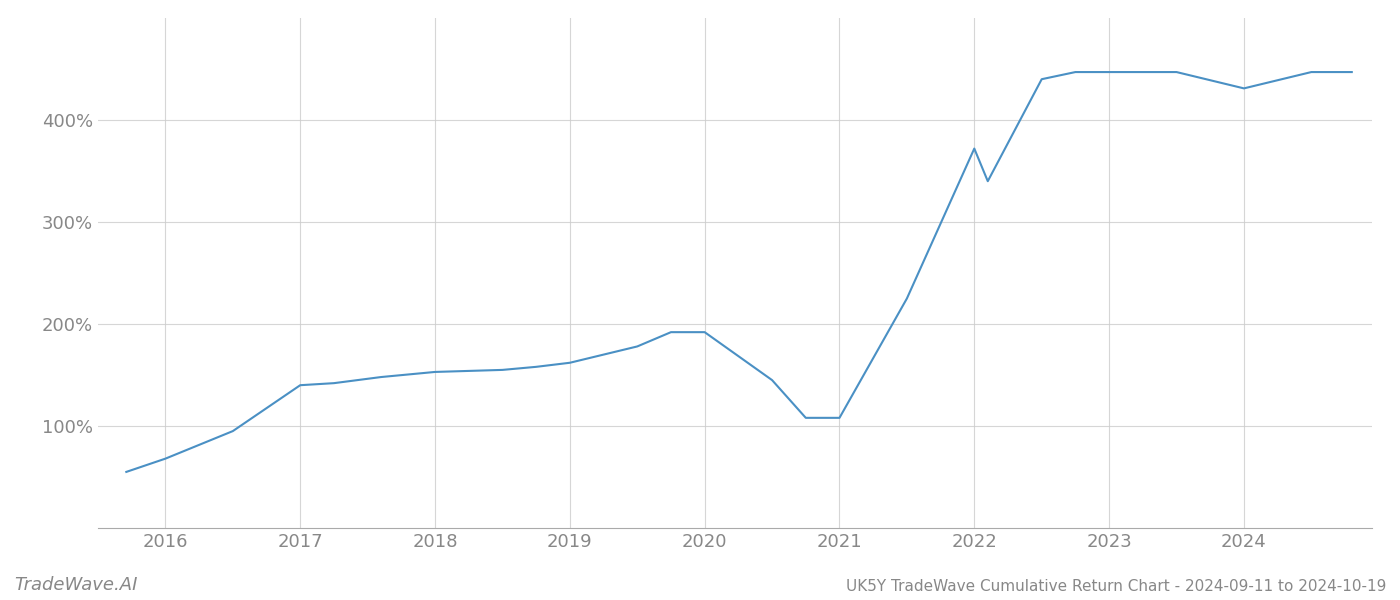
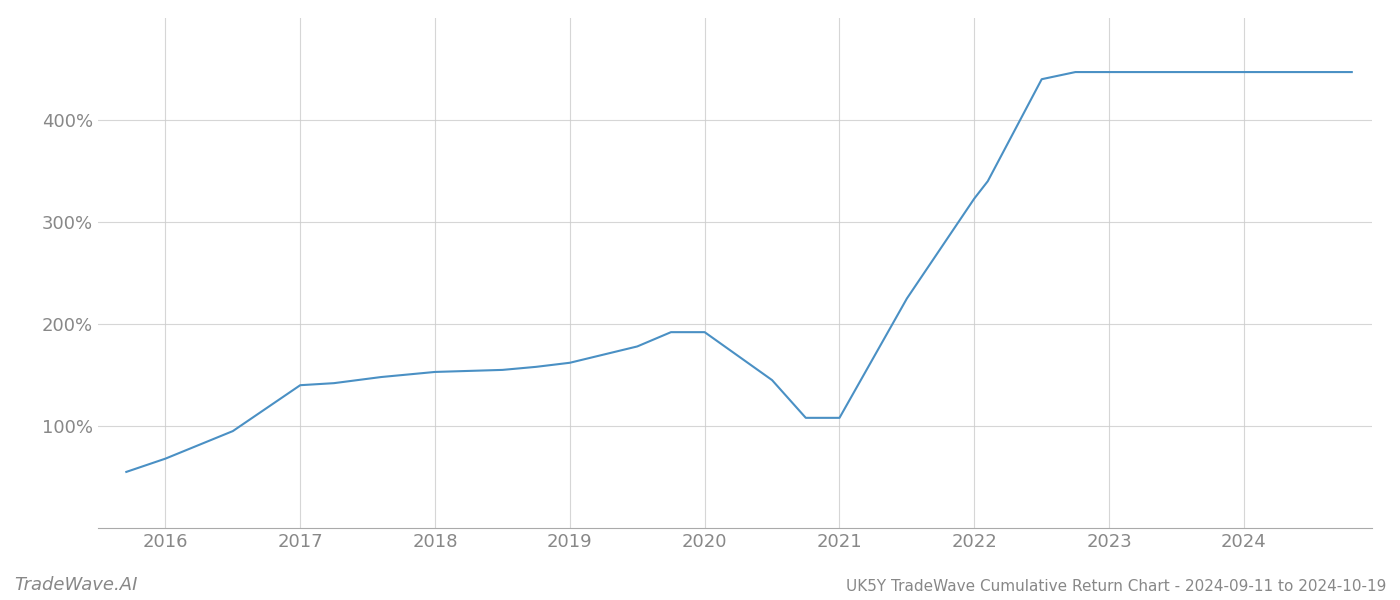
2022: 372% -> 323%
2024: 431% -> 447%
